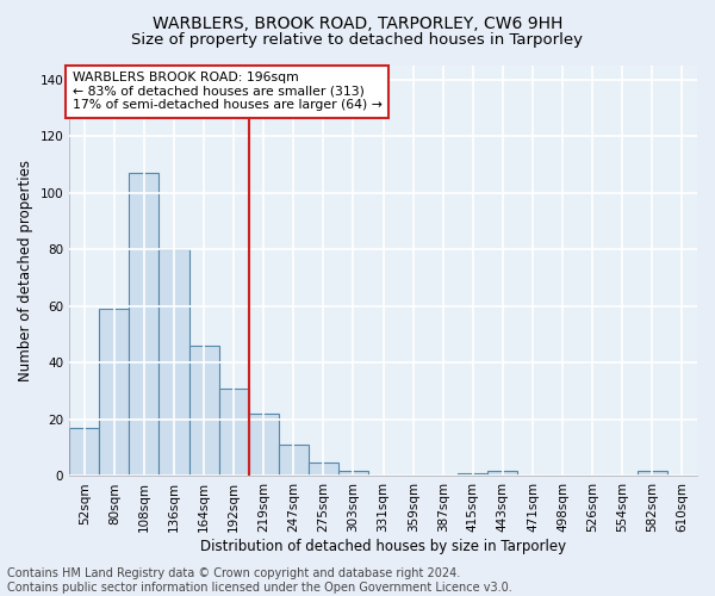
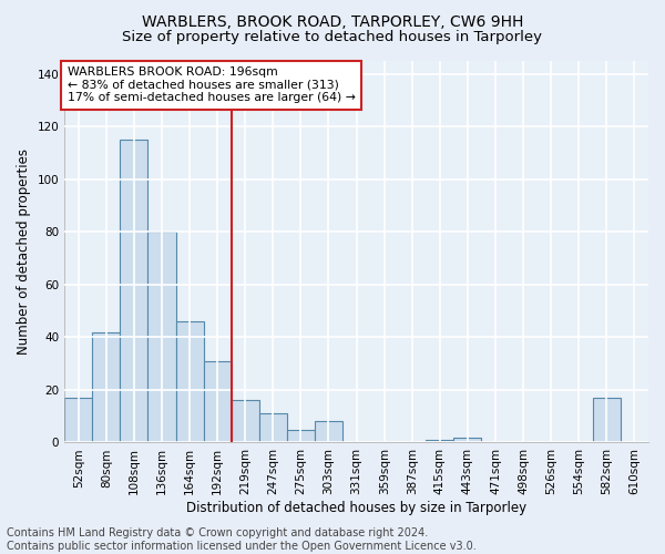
80sqm: 59 -> 42
108sqm: 107 -> 115
219sqm: 22 -> 16
303sqm: 2 -> 8
582sqm: 2 -> 17
